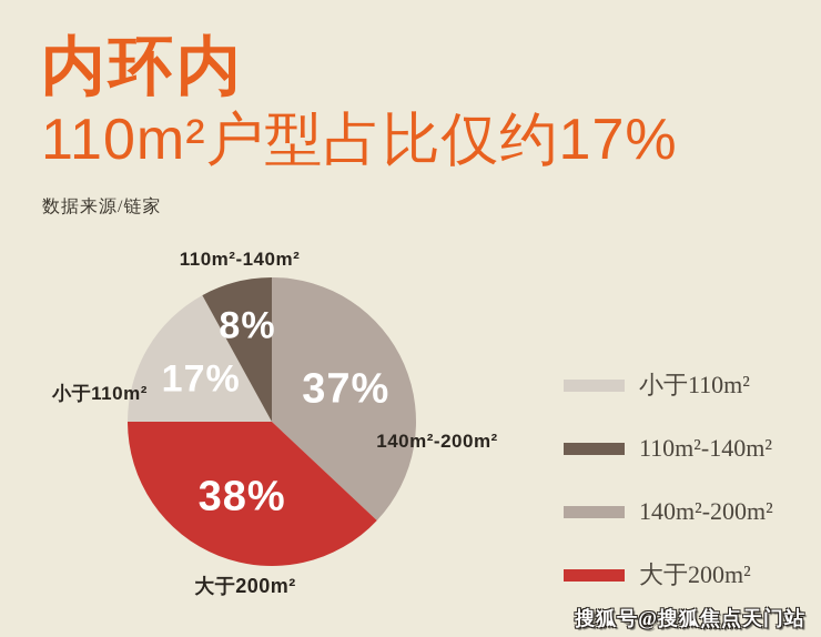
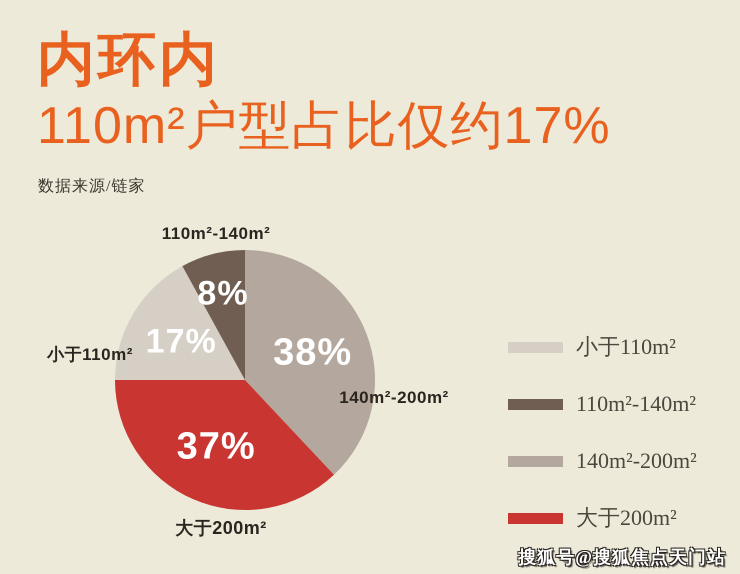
140m²-200m²: 37% -> 38%
大于200m²: 38% -> 37%
